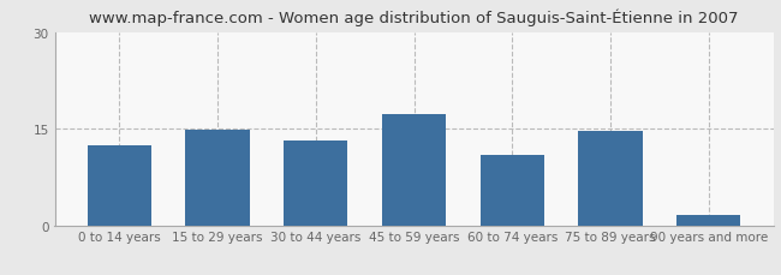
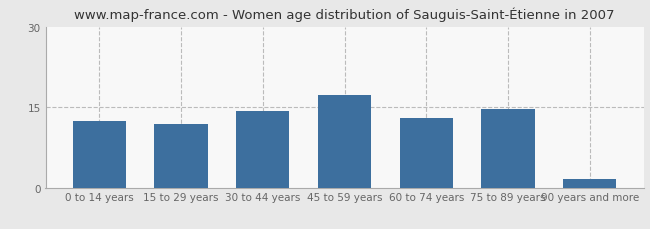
15 to 29 years: 14.8 -> 11.8
30 to 44 years: 13.2 -> 14.3
60 to 74 years: 11.0 -> 13.0
